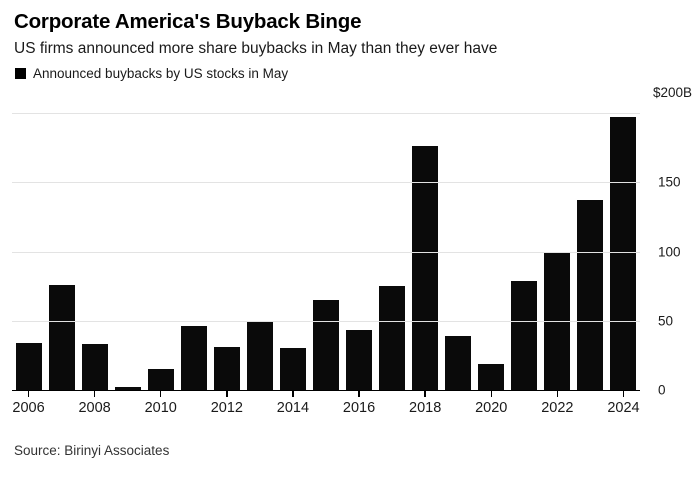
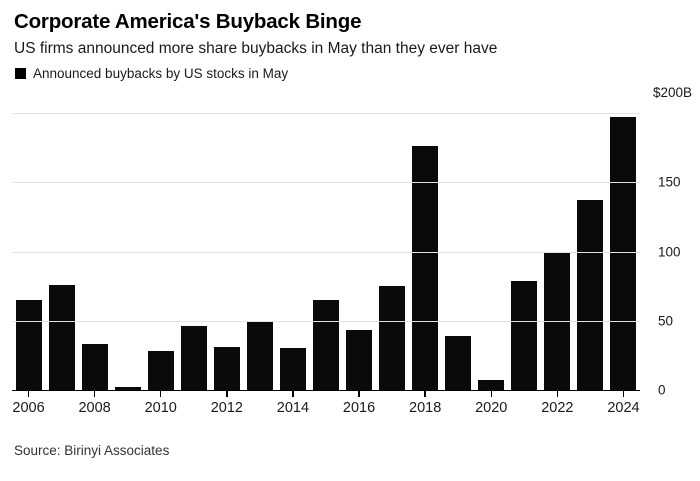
2006: 34 -> 65
2010: 15 -> 28
2020: 19 -> 7
